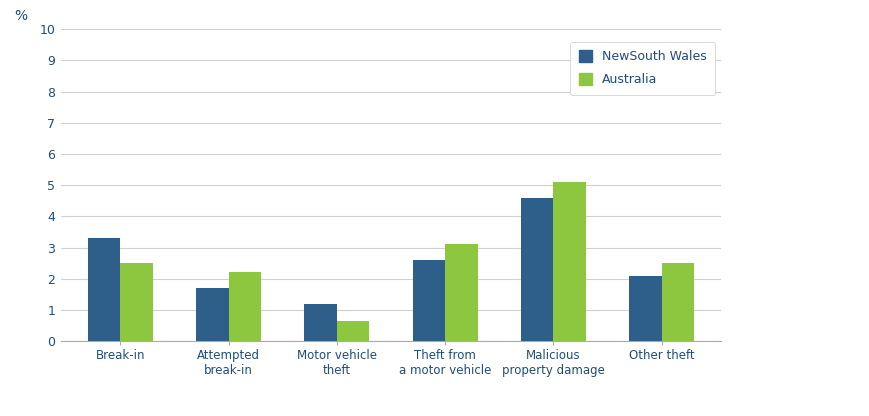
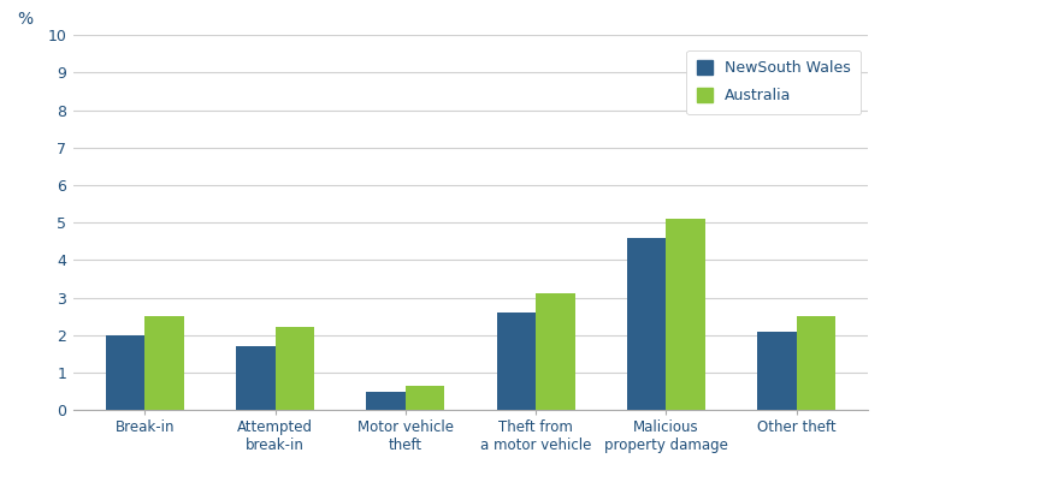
NewSouth Wales/Break-in: 3.3 -> 2.0
NewSouth Wales/Motor vehicle theft: 1.2 -> 0.5
